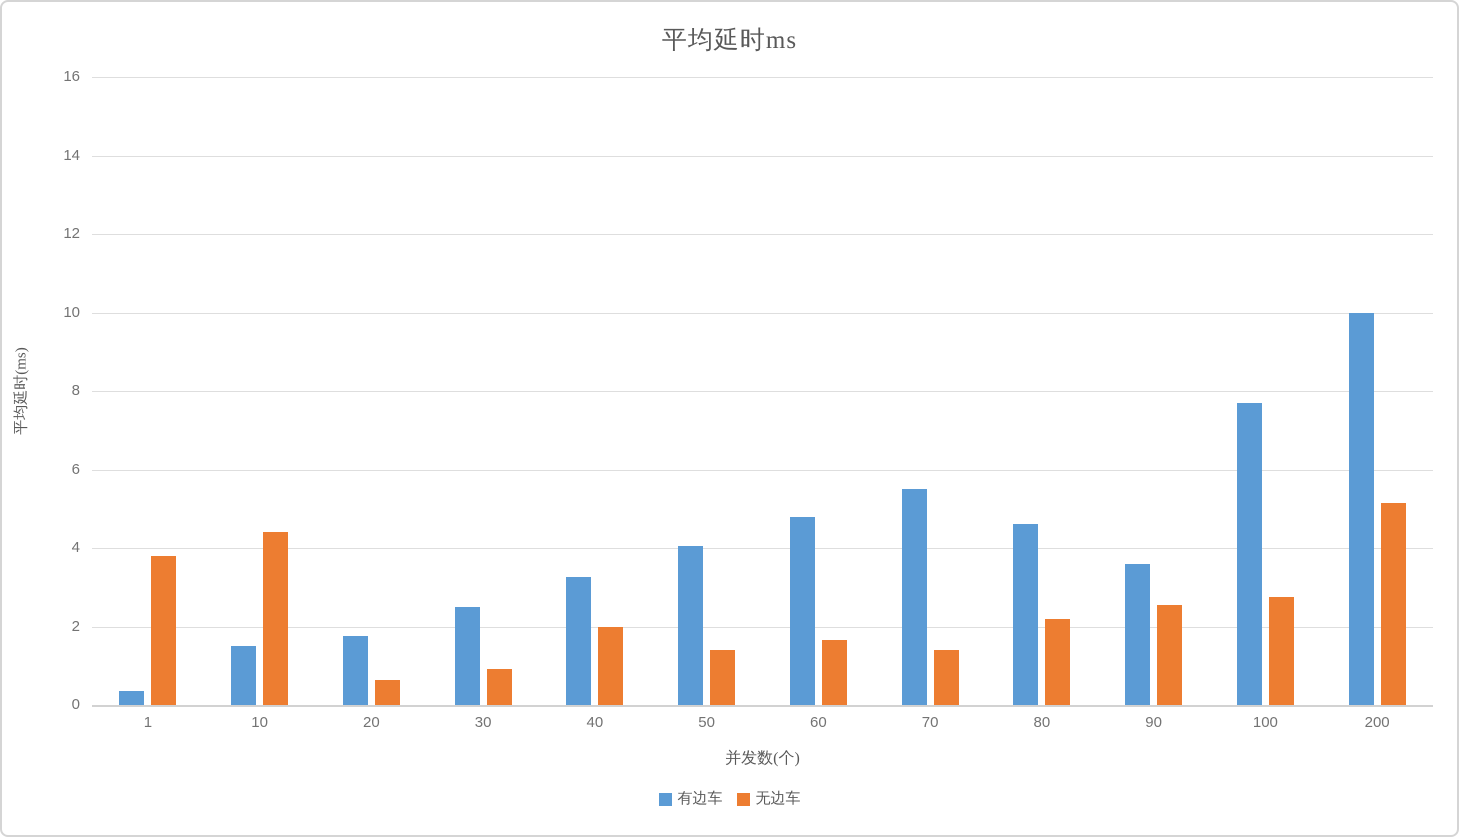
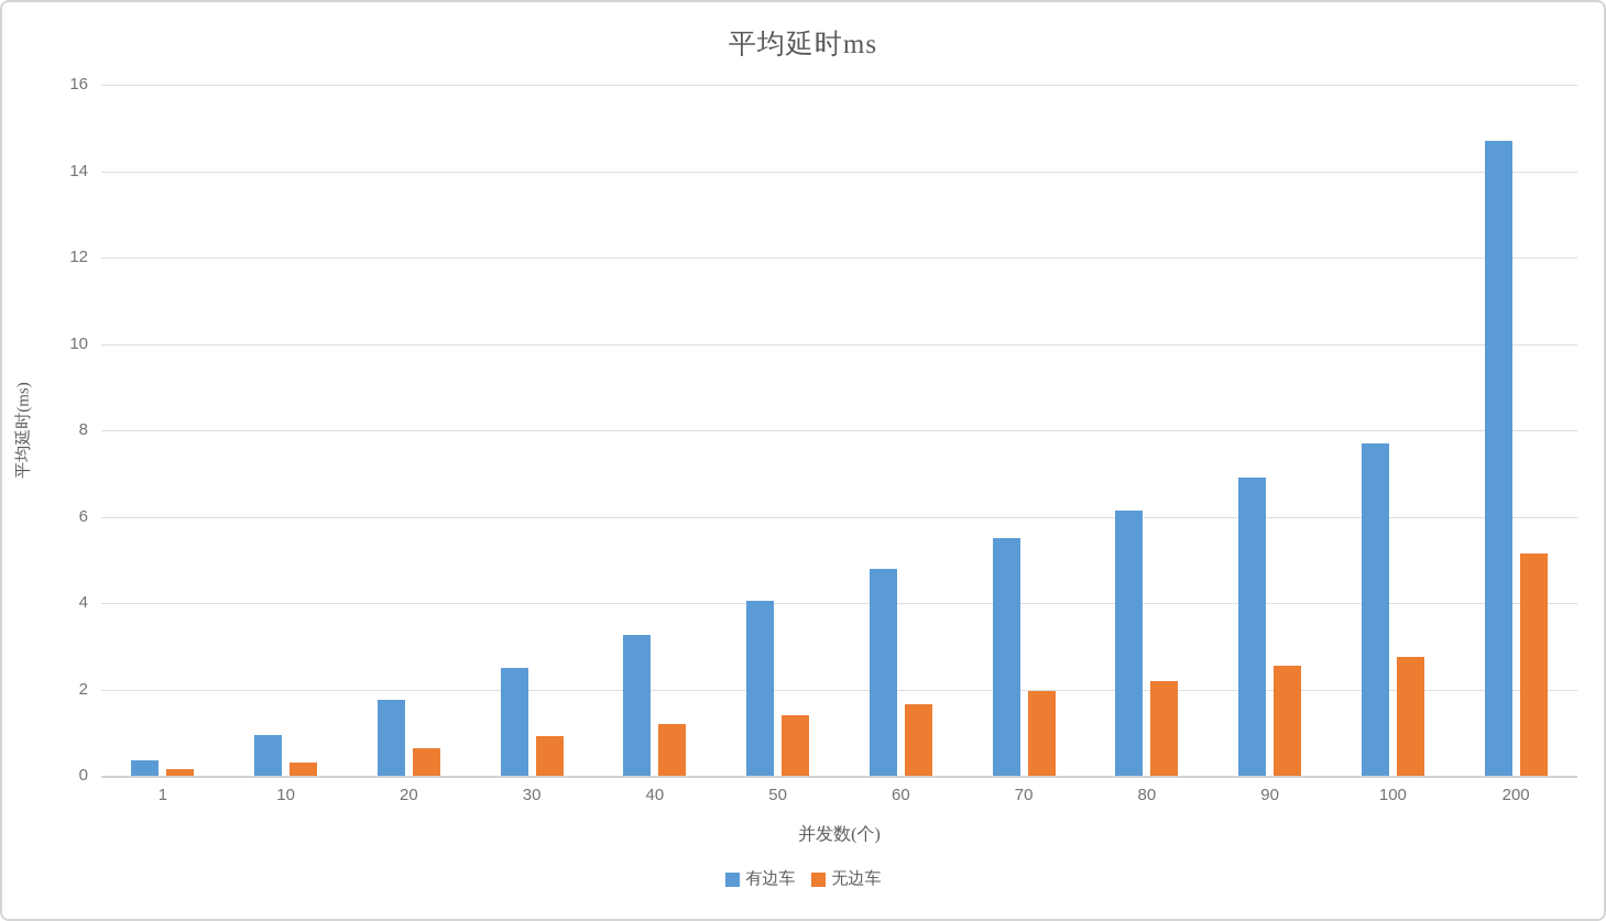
无边车/1: 3.8 -> 0.1
有边车/10: 1.5 -> 0.9
无边车/10: 4.4 -> 0.3
无边车/40: 2.0 -> 1.2
无边车/70: 1.4 -> 1.9
有边车/80: 4.6 -> 6.2
有边车/90: 3.6 -> 6.9
有边车/200: 10.0 -> 14.7
